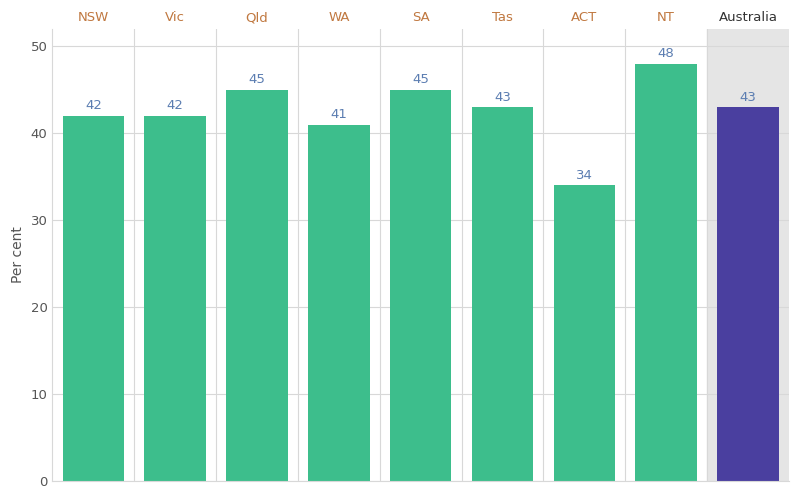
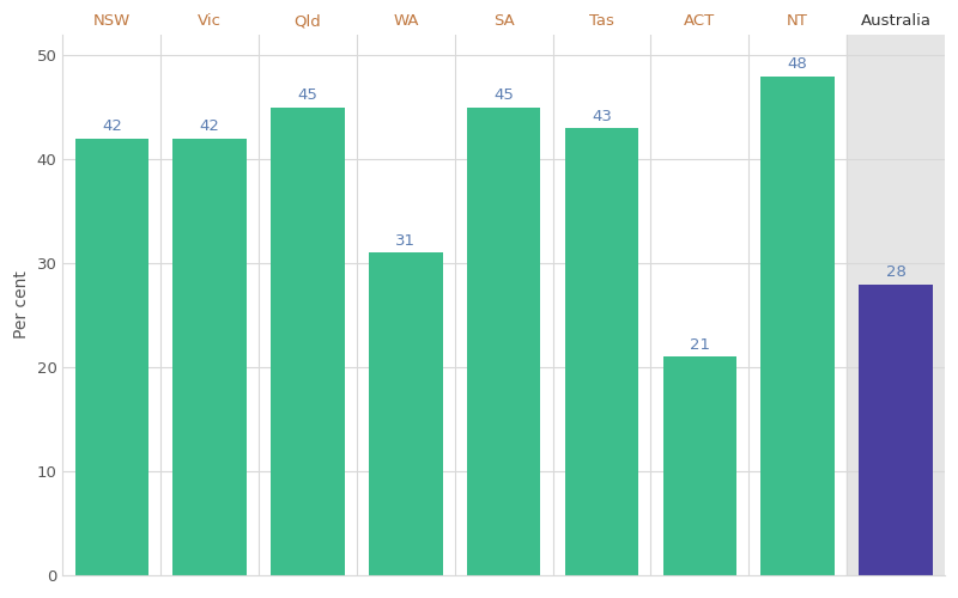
WA: 41 -> 31
ACT: 34 -> 21
Australia: 43 -> 28
